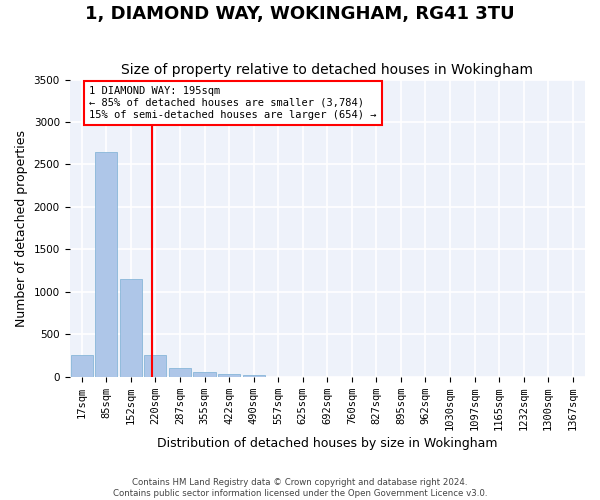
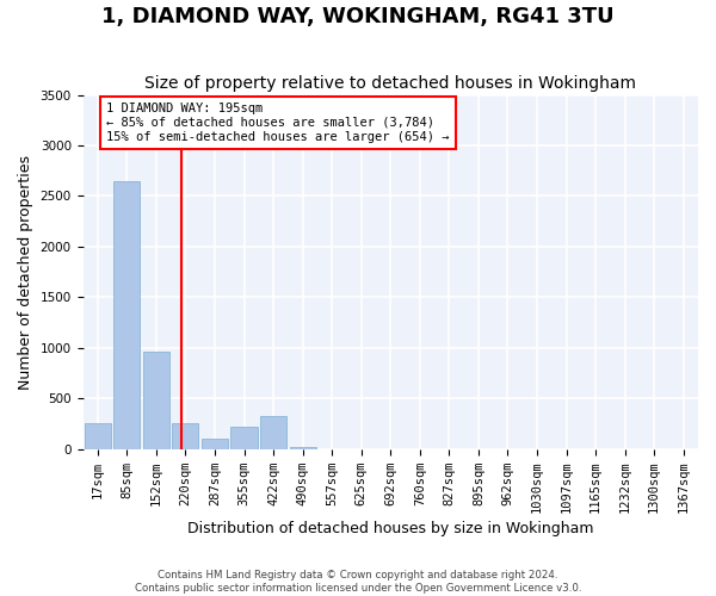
152sqm: 1150 -> 960
355sqm: 50 -> 220
422sqm: 30 -> 320
